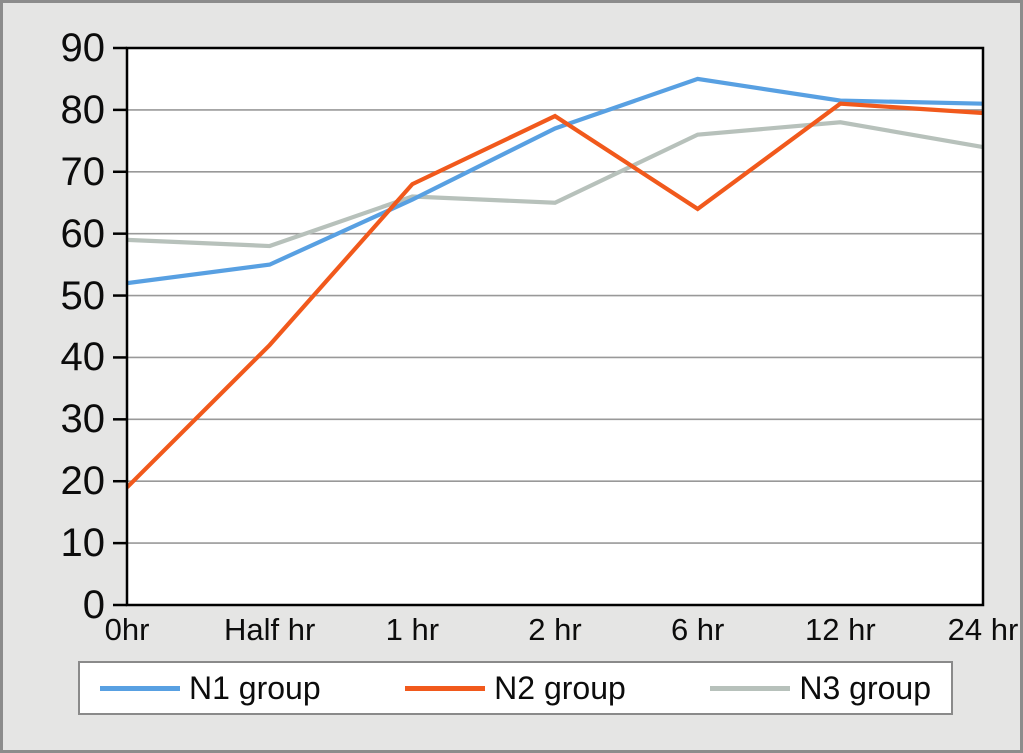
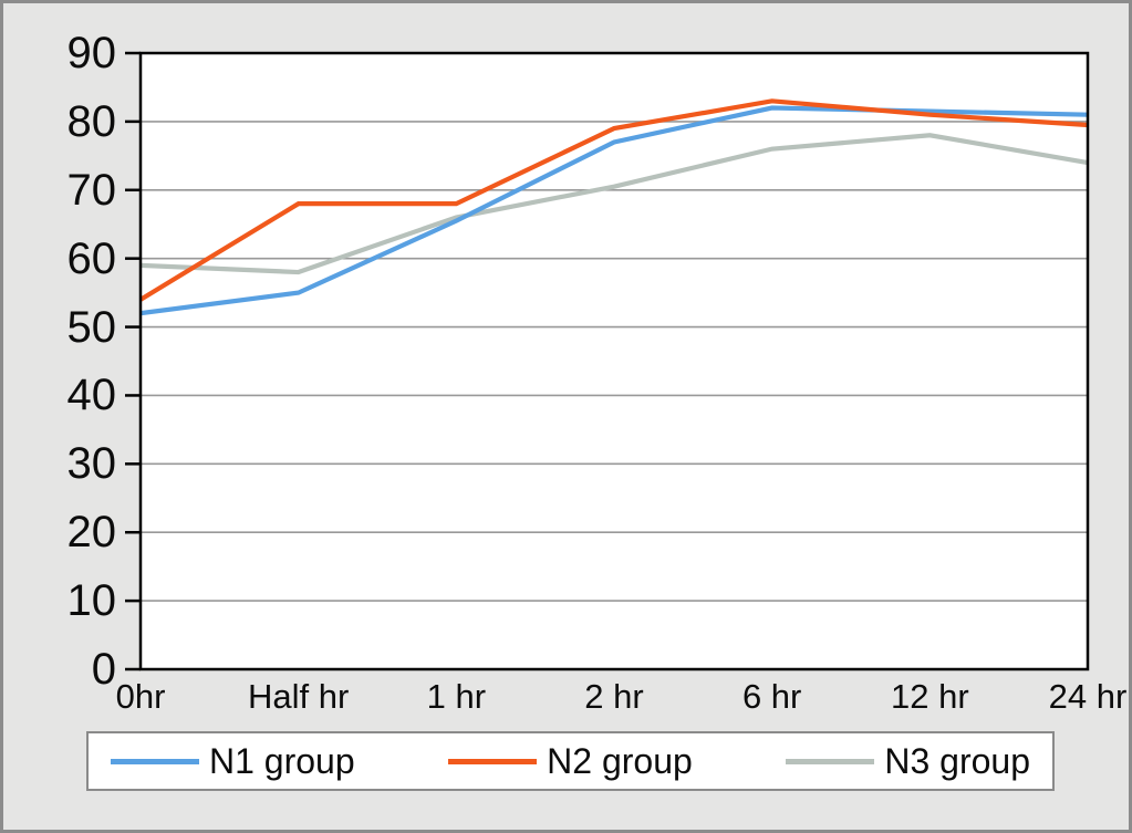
N2 group/0hr: 19 -> 54
N2 group/Half hr: 42 -> 68
N3 group/2 hr: 65 -> 70
N1 group/6 hr: 85 -> 82
N2 group/6 hr: 64 -> 83
